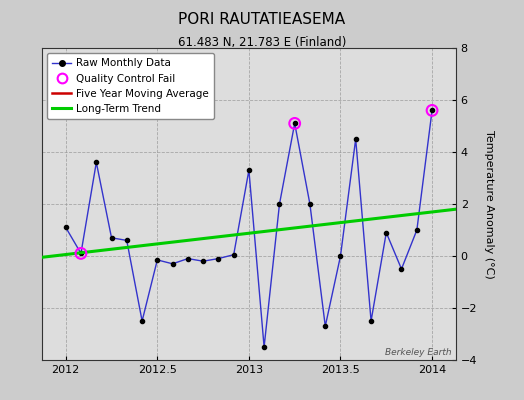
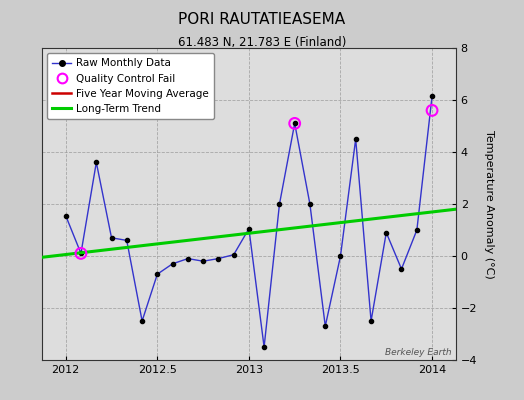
Raw Monthly Data/2012: 1.10 -> 1.55
Raw Monthly Data/2012.5: -0.15 -> -0.70
Raw Monthly Data/2013: 3.30 -> 1.05
Raw Monthly Data/2014: 5.60 -> 6.15
